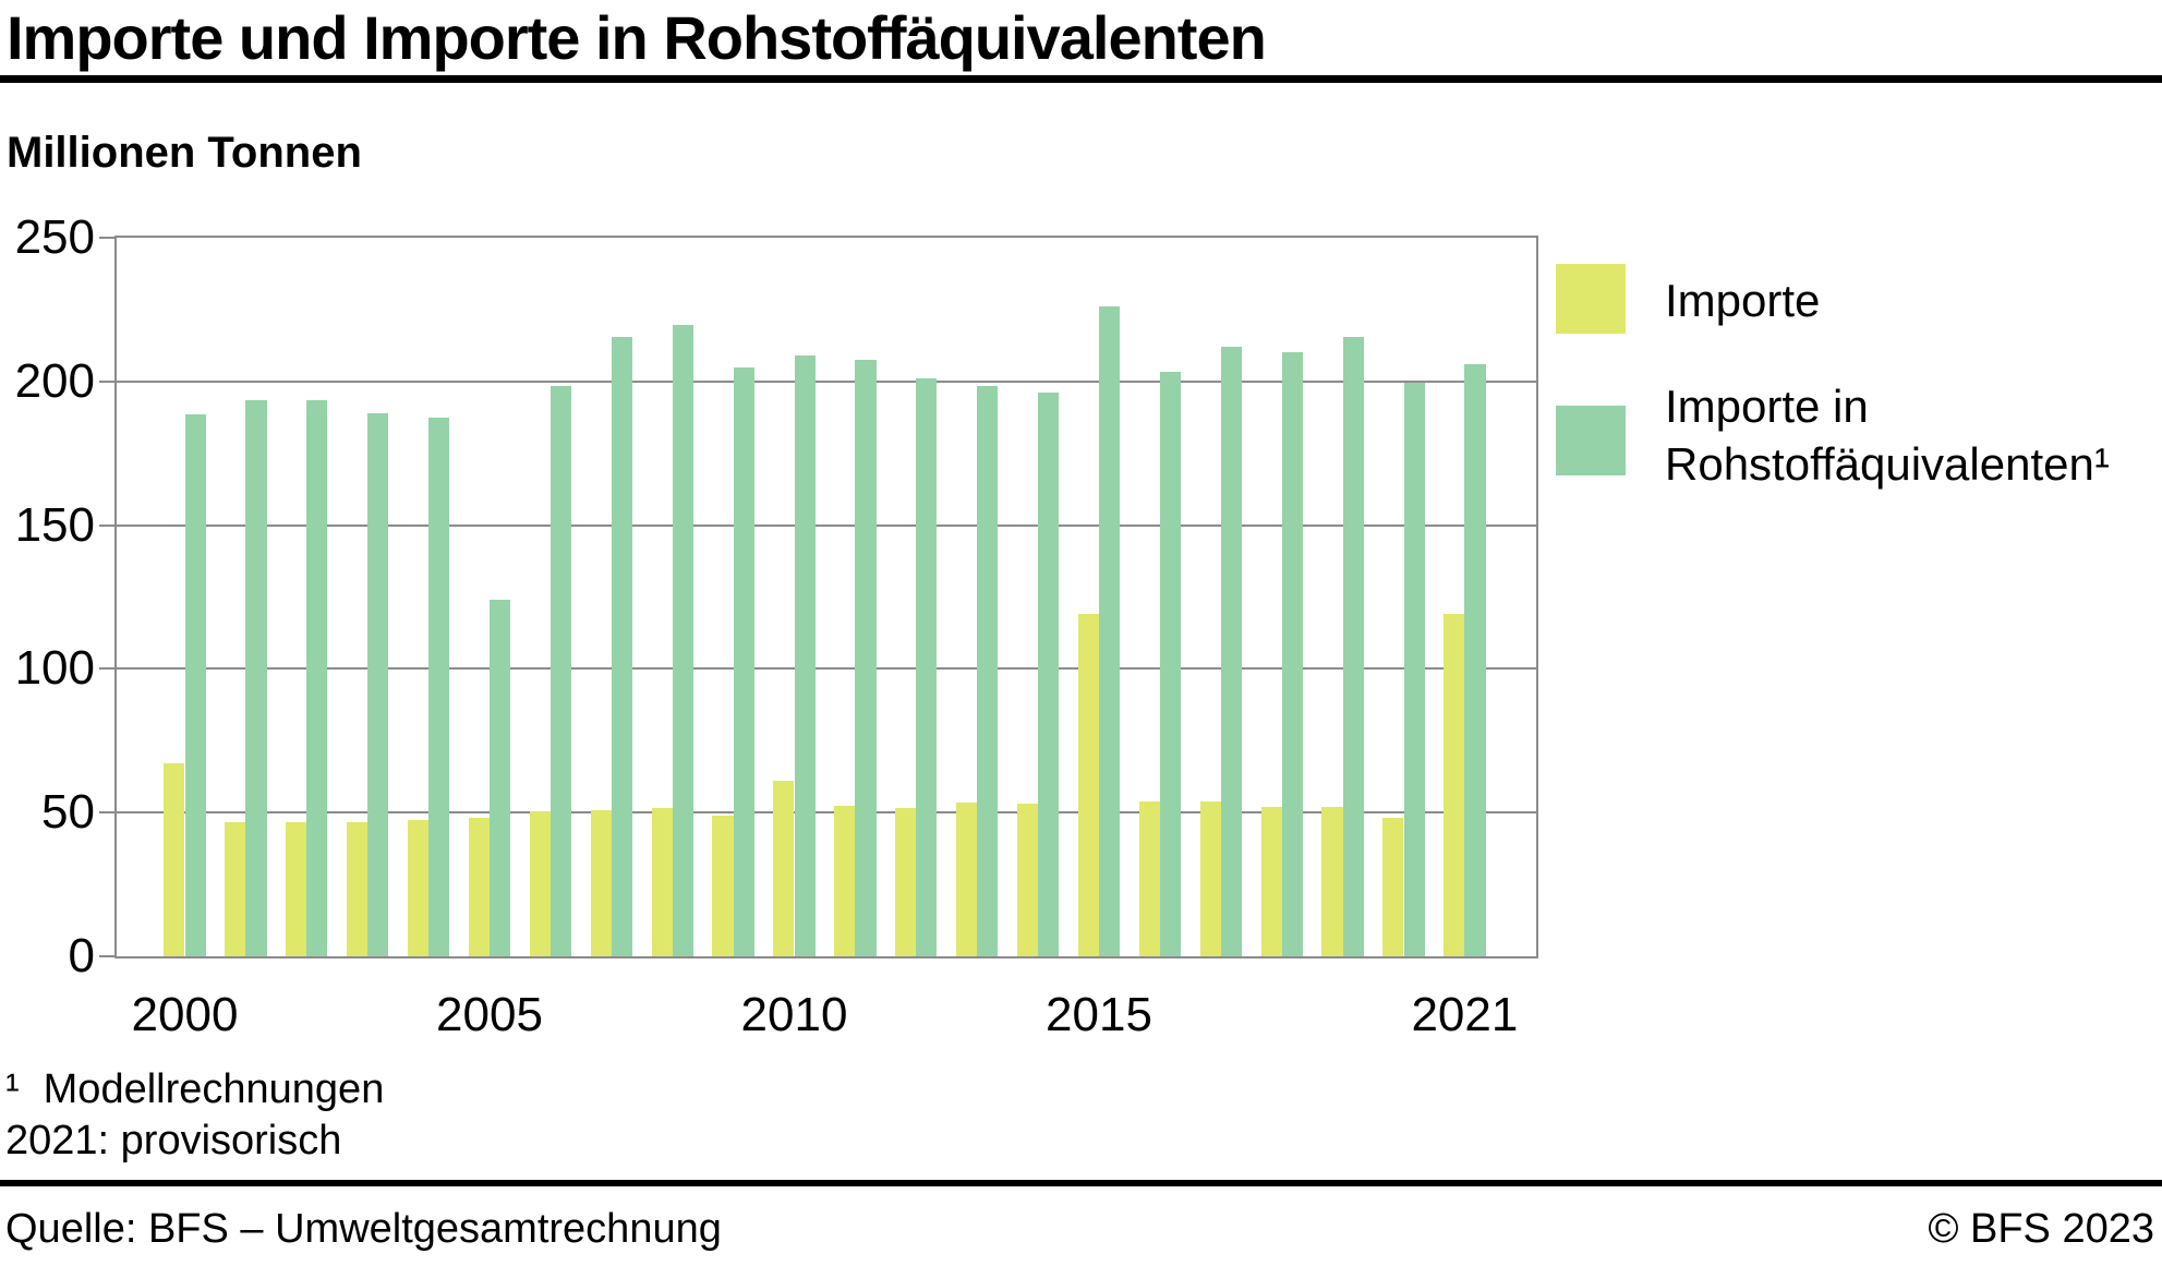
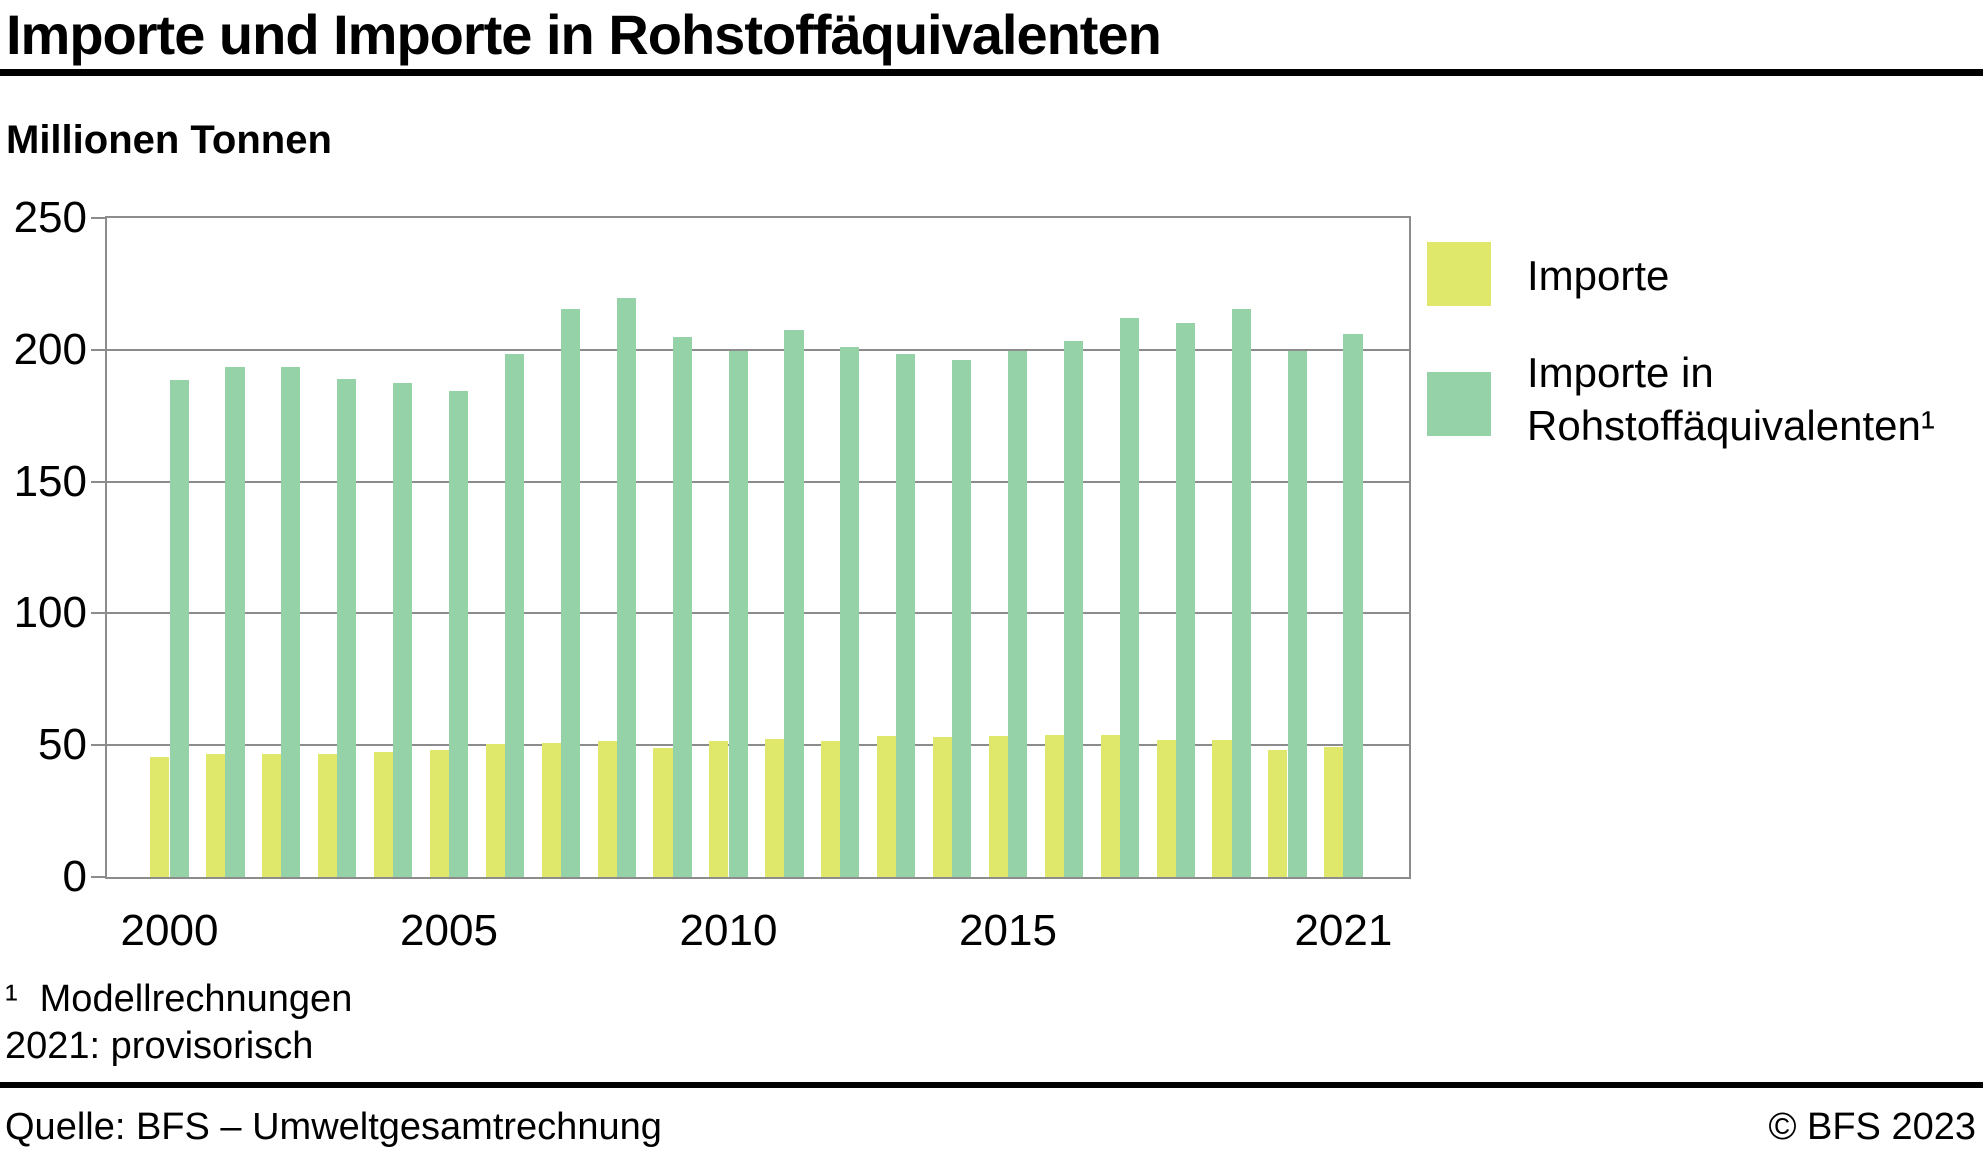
Importe/2000: 67 -> 46
Importe in Rohstoffäquivalenten¹/2005: 124 -> 184
Importe/2010: 61 -> 52
Importe in Rohstoffäquivalenten¹/2010: 209 -> 200
Importe/2015: 119 -> 54
Importe in Rohstoffäquivalenten¹/2015: 226 -> 200
Importe/2021: 119 -> 50
